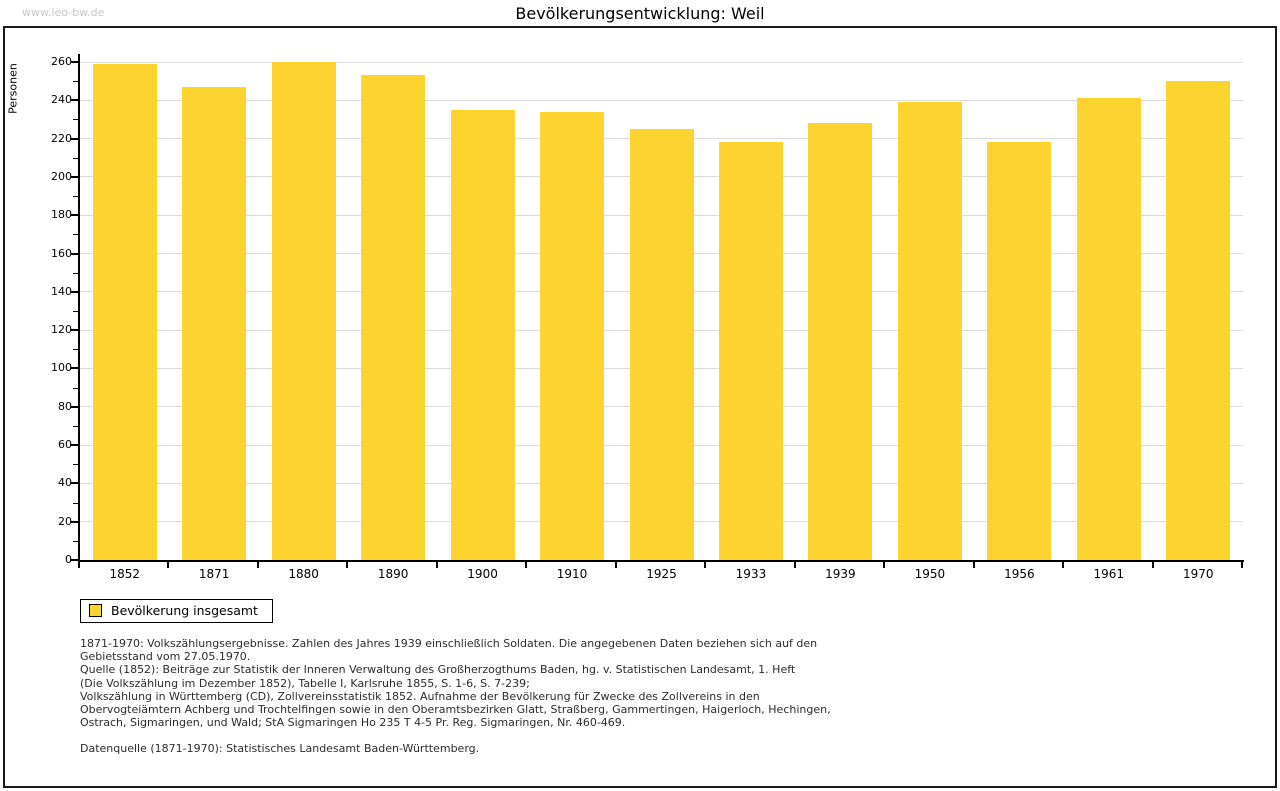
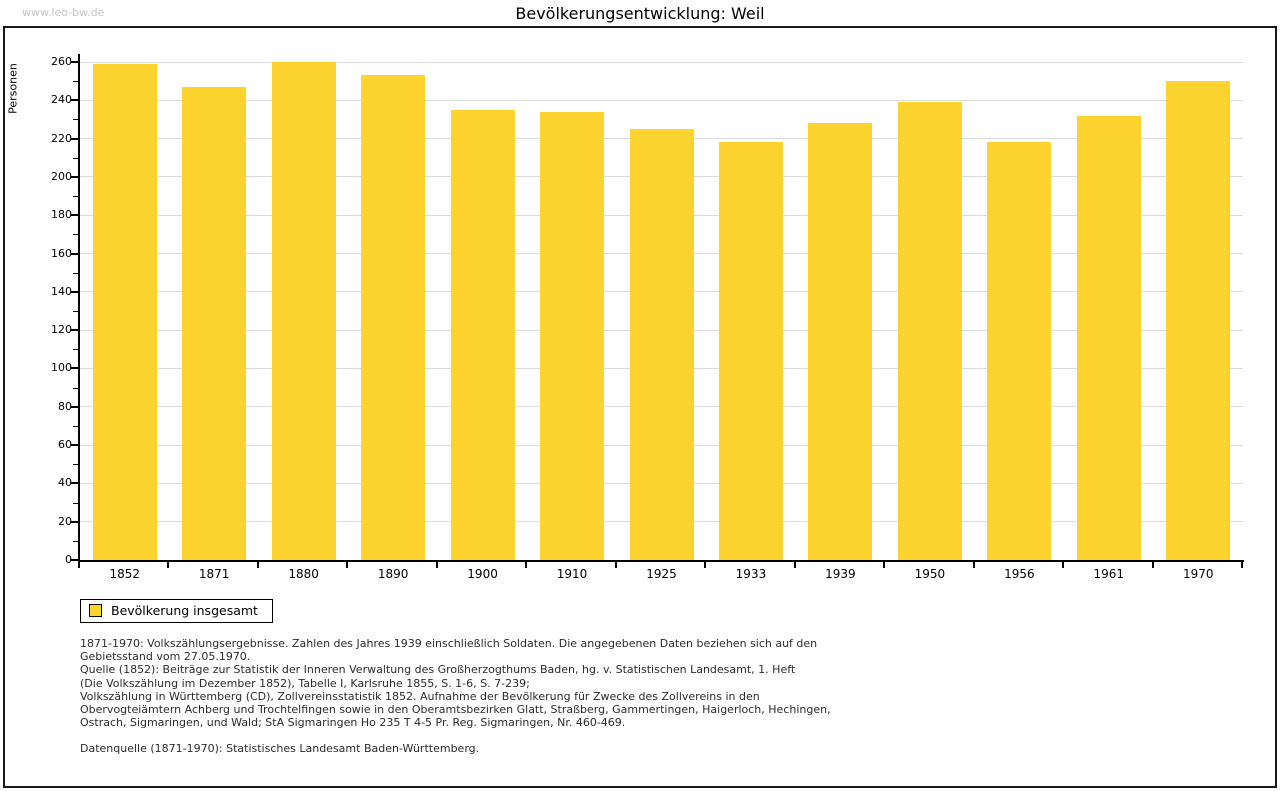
1961: 241 -> 232
